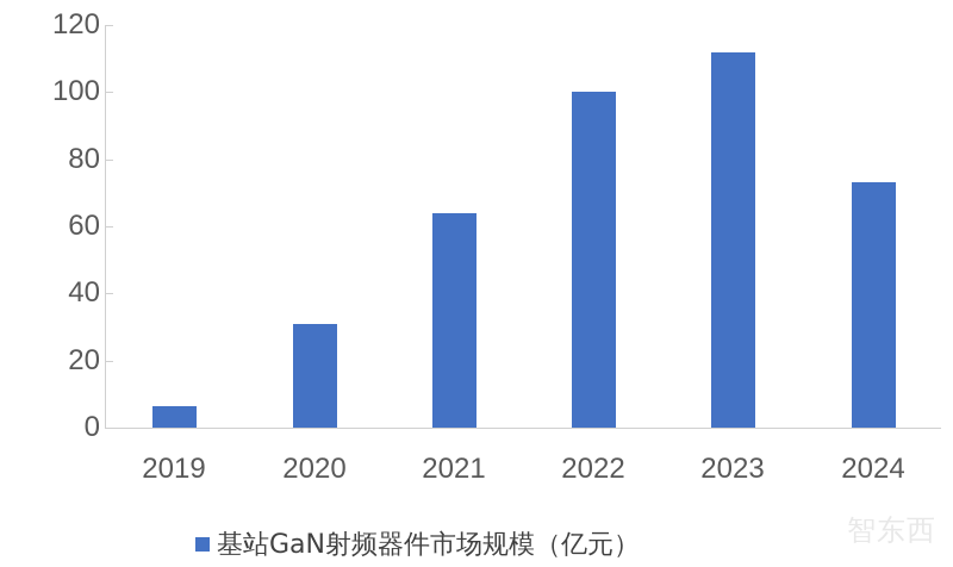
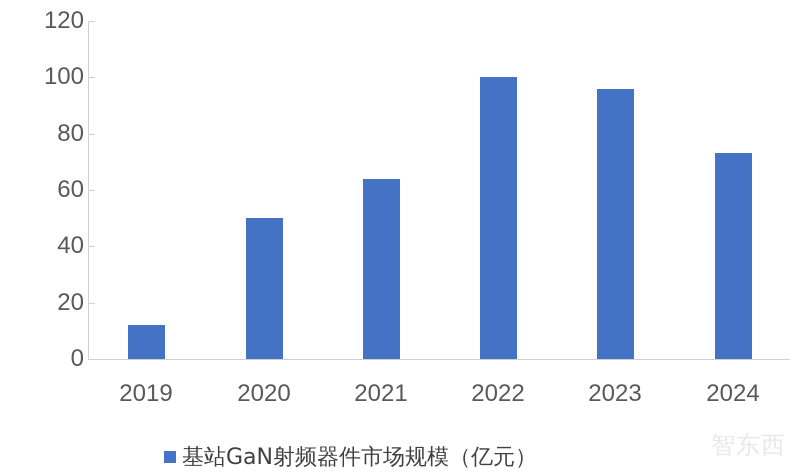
2019: 6 -> 12
2020: 31 -> 50
2023: 112 -> 96
